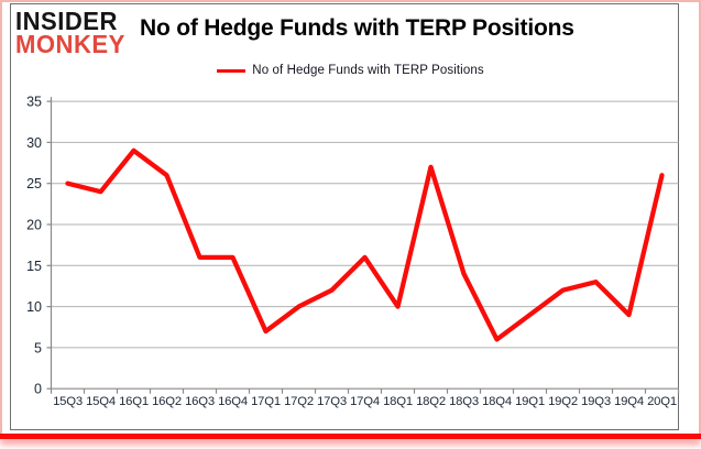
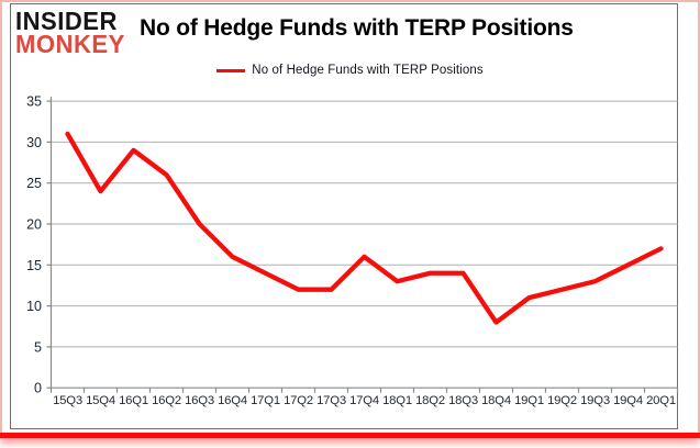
15Q3: 25 -> 31
16Q3: 16 -> 20
17Q1: 7 -> 14
17Q2: 10 -> 12
18Q1: 10 -> 13
18Q2: 27 -> 14
18Q4: 6 -> 8
19Q1: 9 -> 11
19Q4: 9 -> 15
20Q1: 26 -> 17
